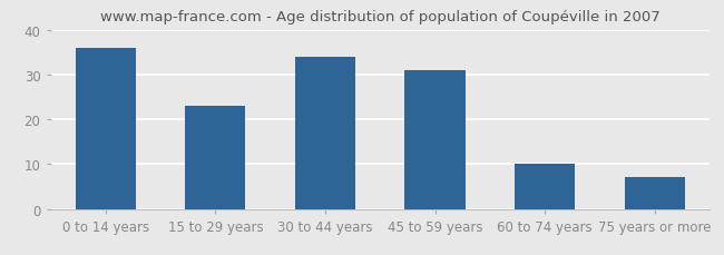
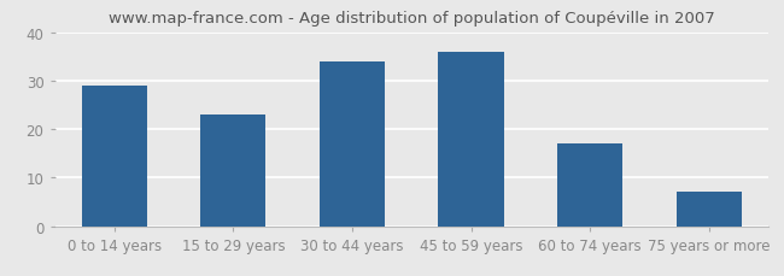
0 to 14 years: 36 -> 29
45 to 59 years: 31 -> 36
60 to 74 years: 10 -> 17
